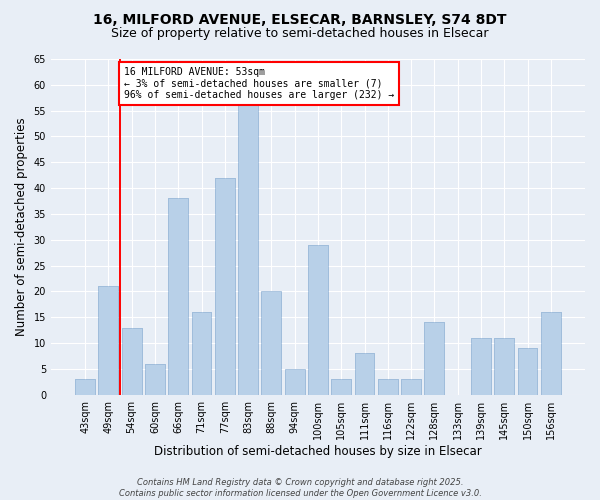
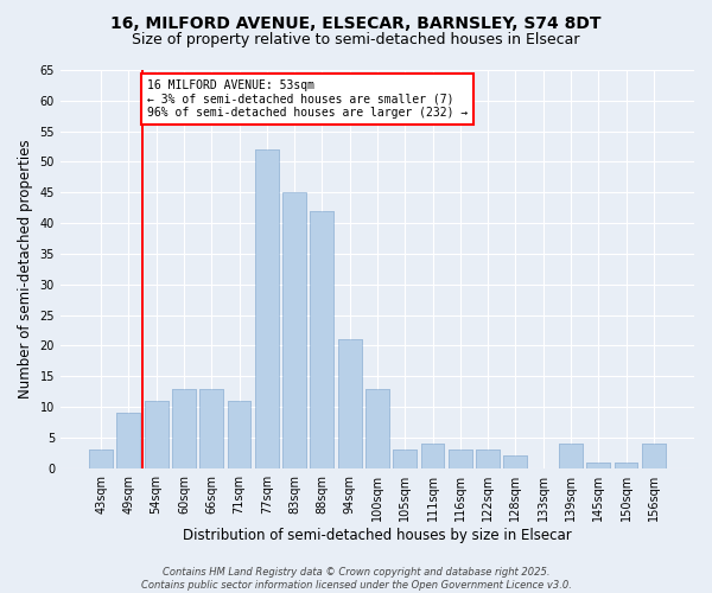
49sqm: 21 -> 9
54sqm: 13 -> 11
60sqm: 6 -> 13
66sqm: 38 -> 13
71sqm: 16 -> 11
77sqm: 42 -> 52
83sqm: 56 -> 45
88sqm: 20 -> 42
94sqm: 5 -> 21
100sqm: 29 -> 13
111sqm: 8 -> 4
128sqm: 14 -> 2
139sqm: 11 -> 4
145sqm: 11 -> 1
150sqm: 9 -> 1
156sqm: 16 -> 4
